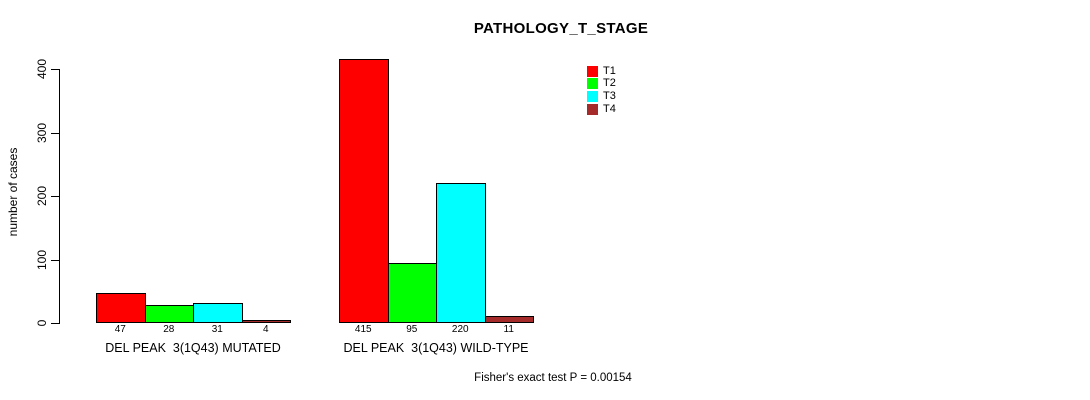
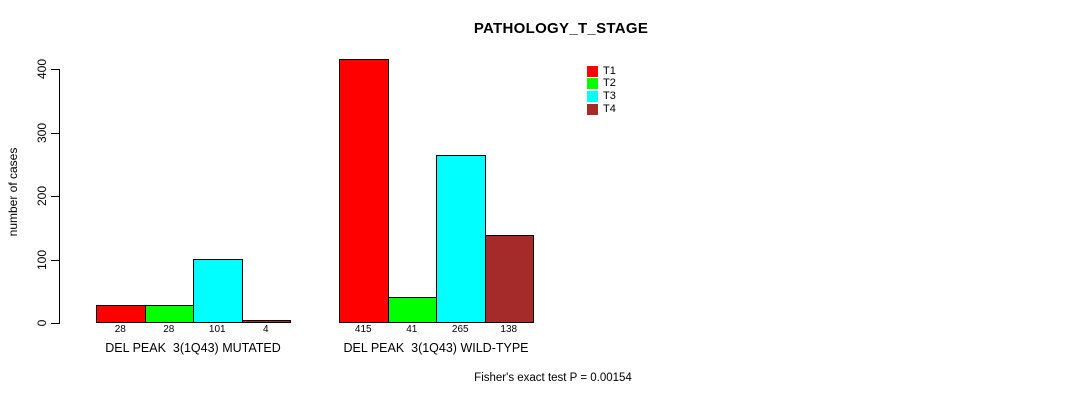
T1/DEL PEAK 3(1Q43) MUTATED: 47 -> 28
T3/DEL PEAK 3(1Q43) MUTATED: 31 -> 101
T2/DEL PEAK 3(1Q43) WILD-TYPE: 95 -> 41
T3/DEL PEAK 3(1Q43) WILD-TYPE: 220 -> 265
T4/DEL PEAK 3(1Q43) WILD-TYPE: 11 -> 138
